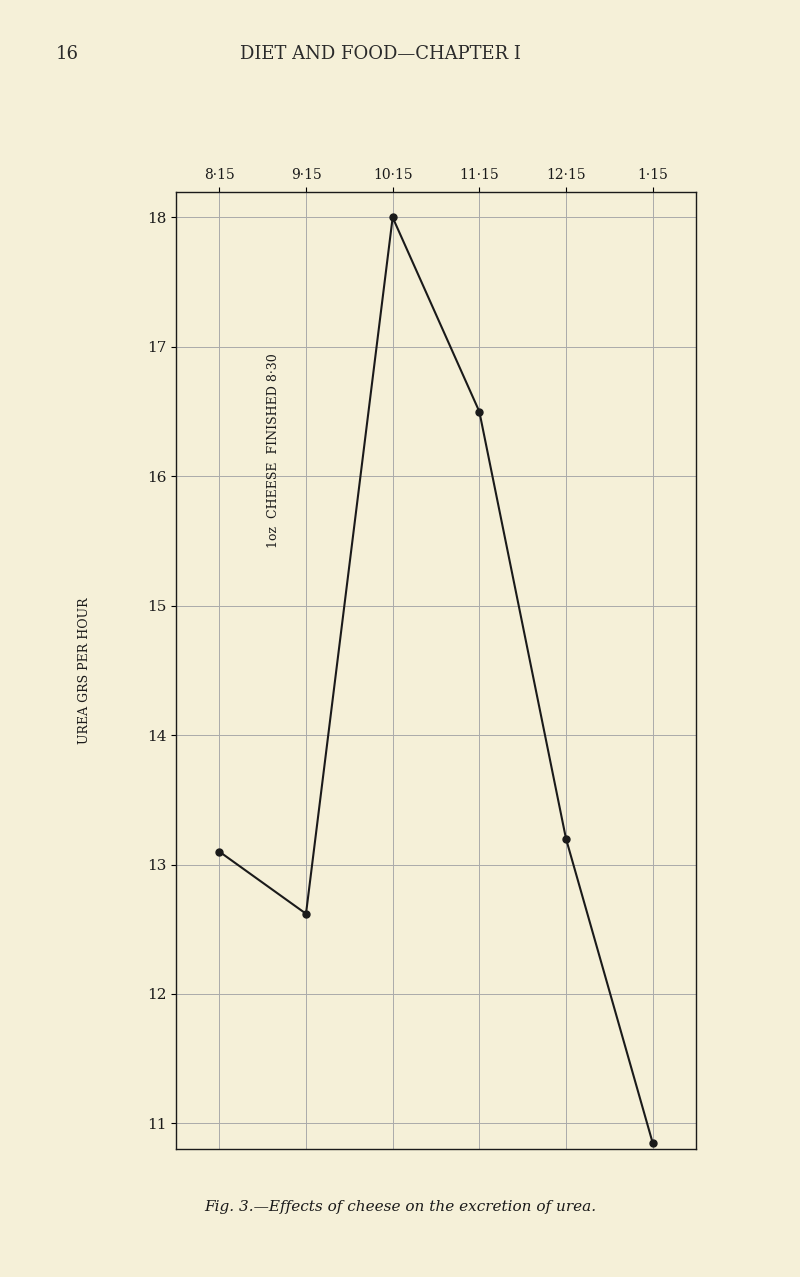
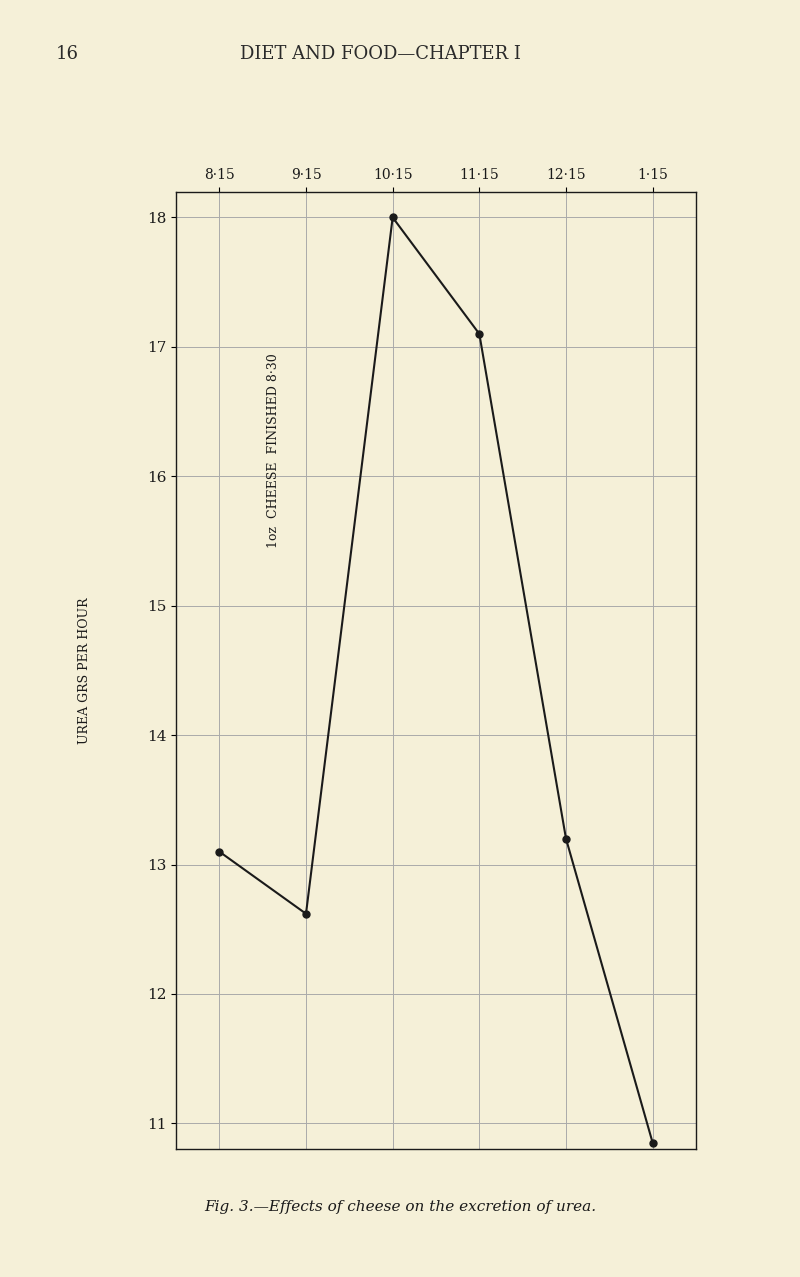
11·15: 16.50 -> 17.10
